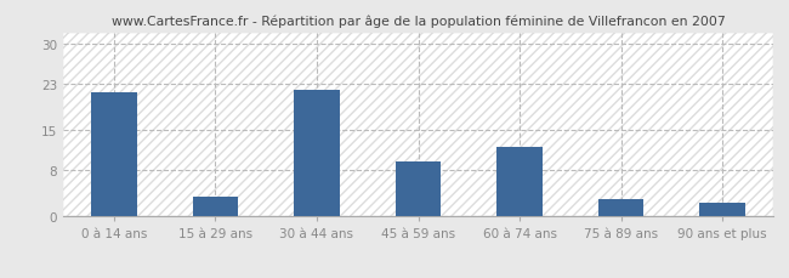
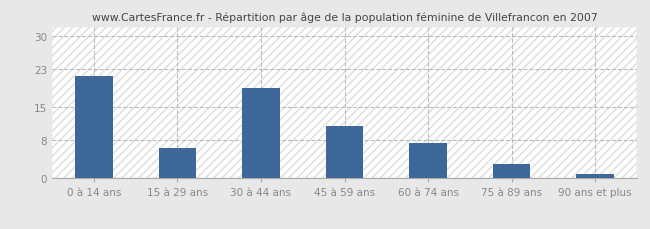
15 à 29 ans: 3.5 -> 6.5
30 à 44 ans: 22.0 -> 19.0
45 à 59 ans: 9.5 -> 11.0
60 à 74 ans: 12.0 -> 7.5
90 ans et plus: 2.5 -> 1.0
